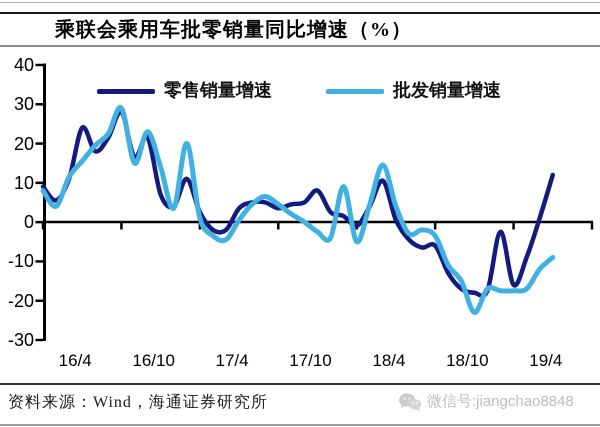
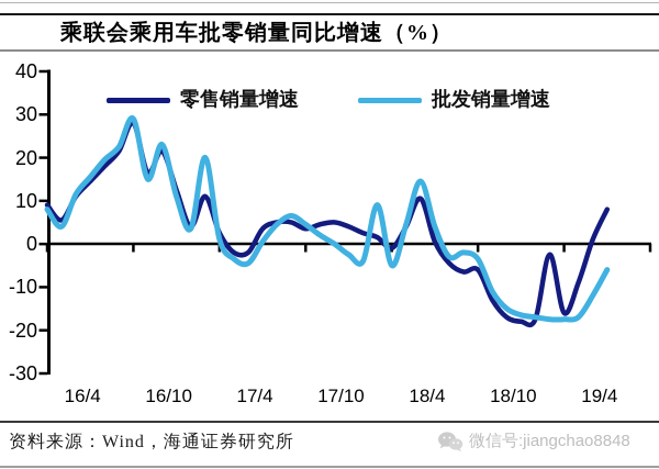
零售销量增速/16/4: 24 -> 14
零售销量增速/16/10: 7 -> 12
批发销量增速/16/10: 14 -> 11
零售销量增速/17/10: 8 -> 4
批发销量增速/18/10: -23 -> -16
零售销量增速/19/4: 12 -> 8
批发销量增速/19/4: -9 -> -6
